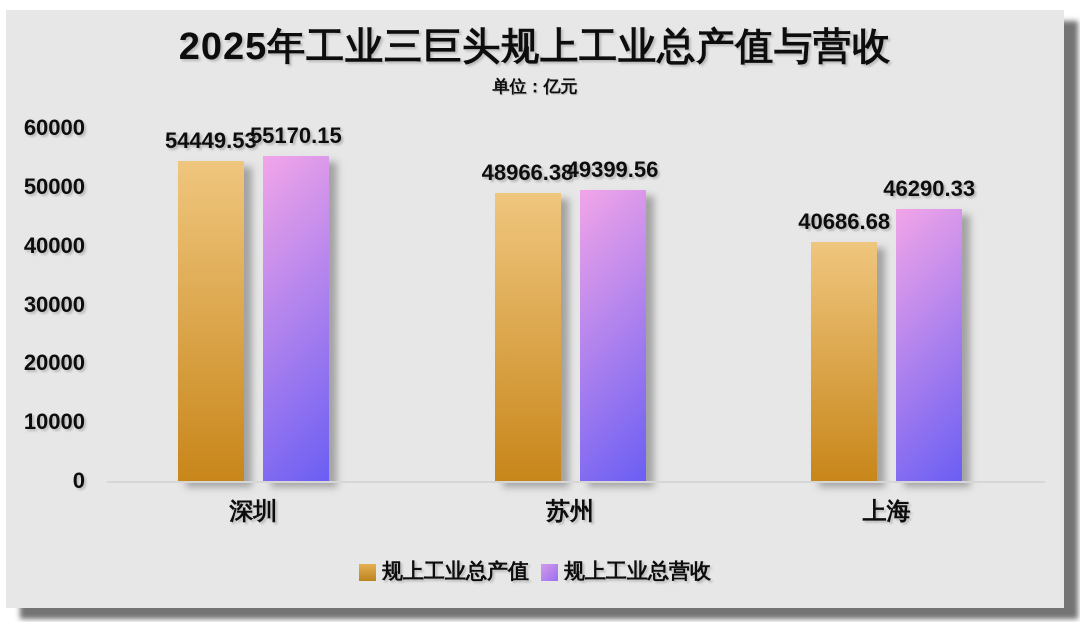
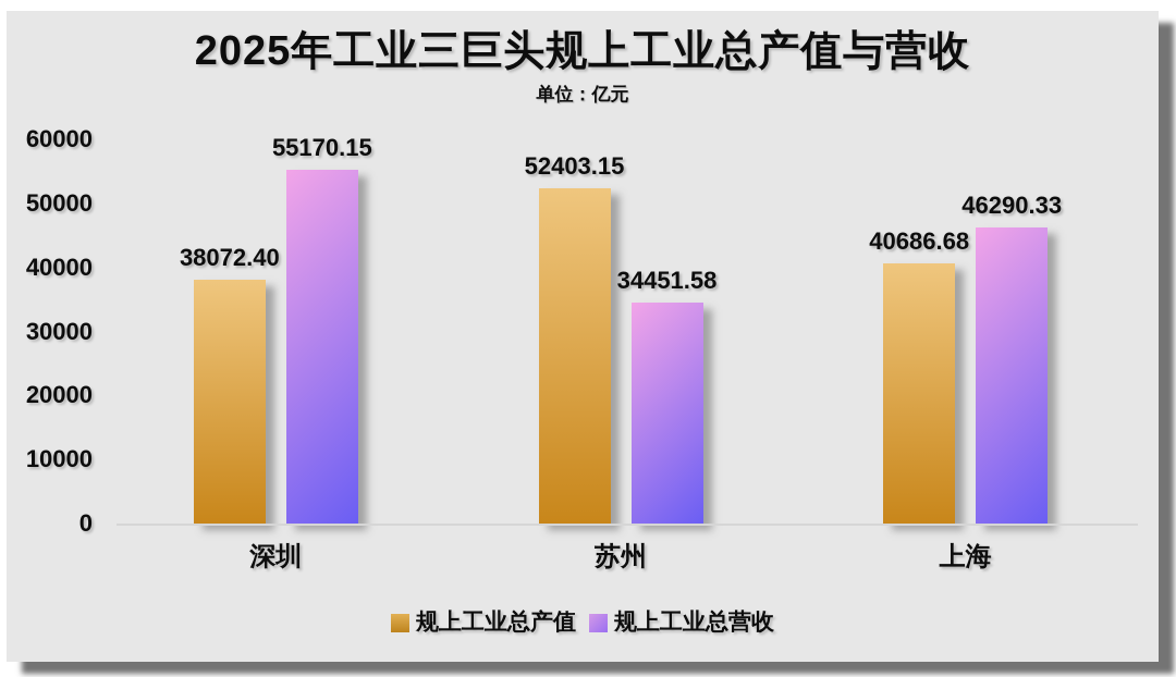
规上工业总产值/深圳: 54449.53 -> 38072.40
规上工业总产值/苏州: 48966.38 -> 52403.15
规上工业总营收/苏州: 49399.56 -> 34451.58
